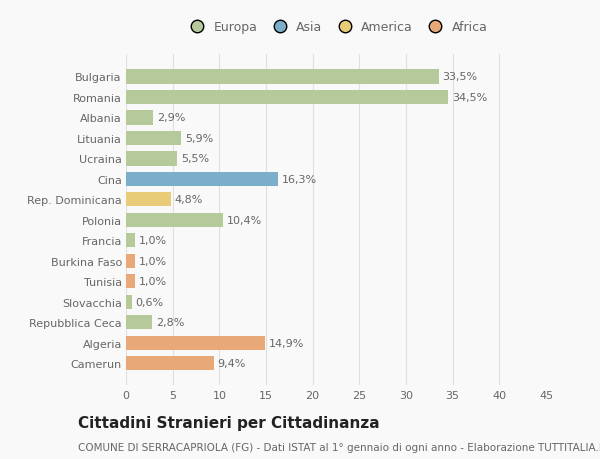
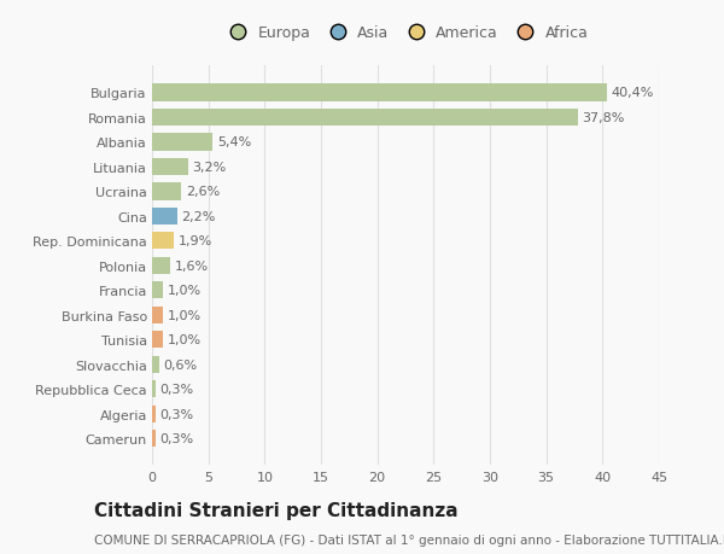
Bulgaria: 33,5% -> 40,4%
Romania: 34,5% -> 37,8%
Albania: 2,9% -> 5,4%
Lituania: 5,9% -> 3,2%
Ucraina: 5,5% -> 2,6%
Cina: 16,3% -> 2,2%
Rep. Dominicana: 4,8% -> 1,9%
Polonia: 10,4% -> 1,6%
Repubblica Ceca: 2,8% -> 0,3%
Algeria: 14,9% -> 0,3%
Camerun: 9,4% -> 0,3%
